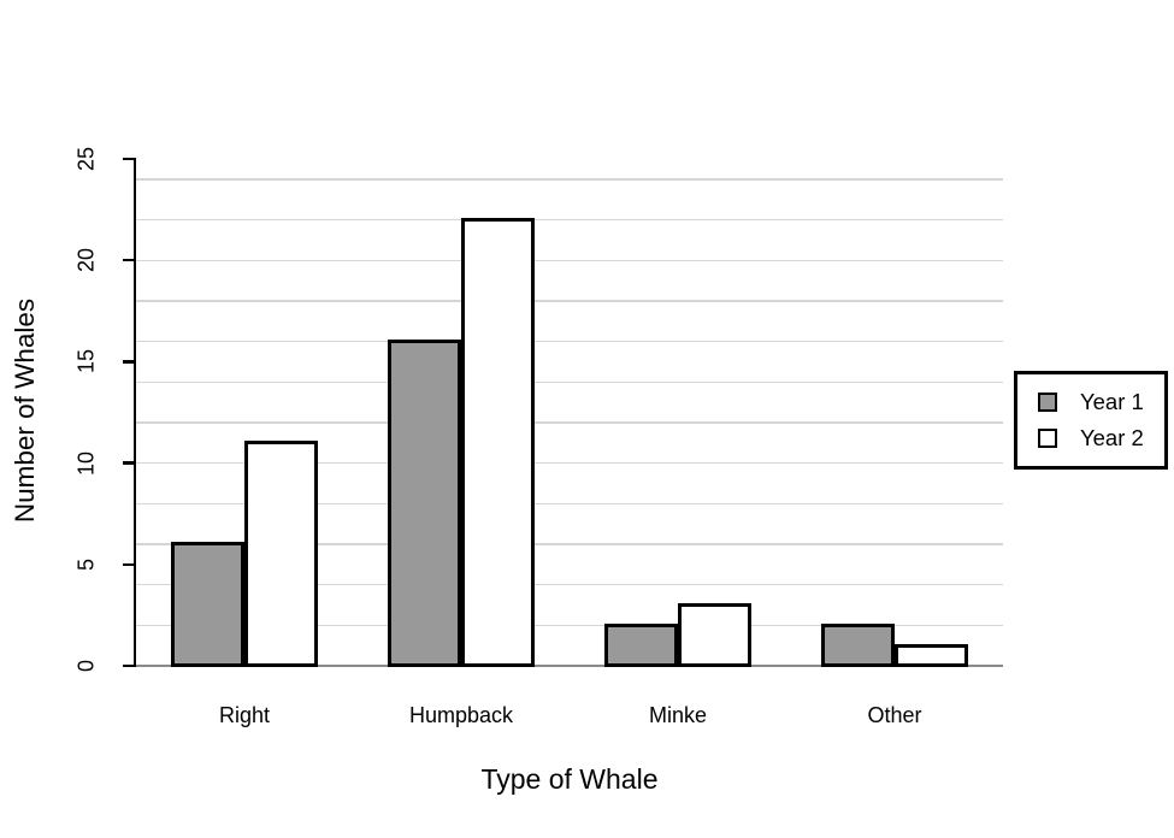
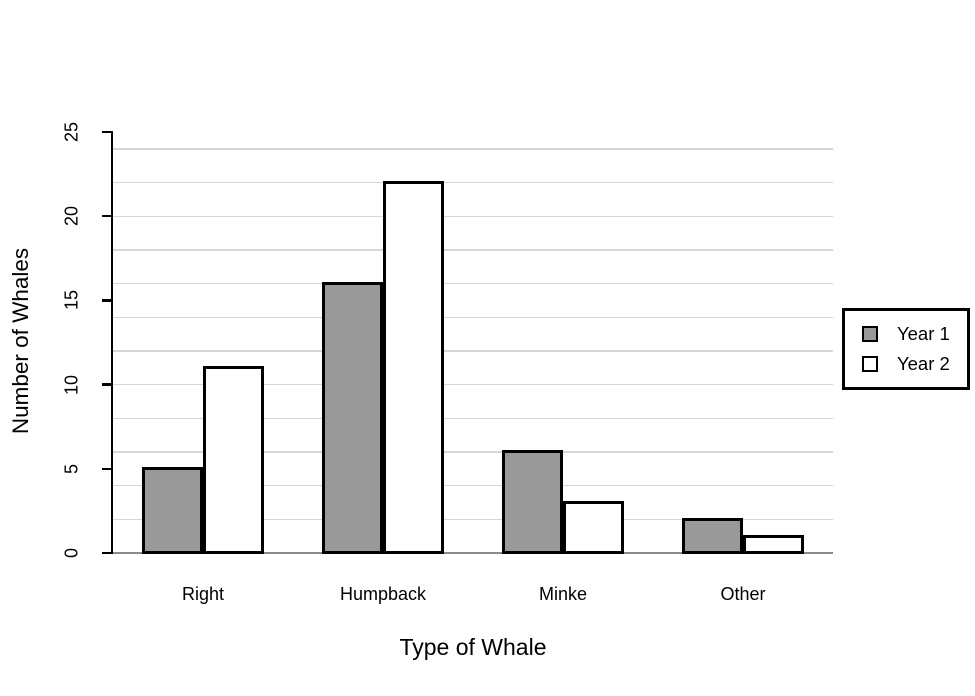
Year 1/Right: 6 -> 5
Year 1/Minke: 2 -> 6
